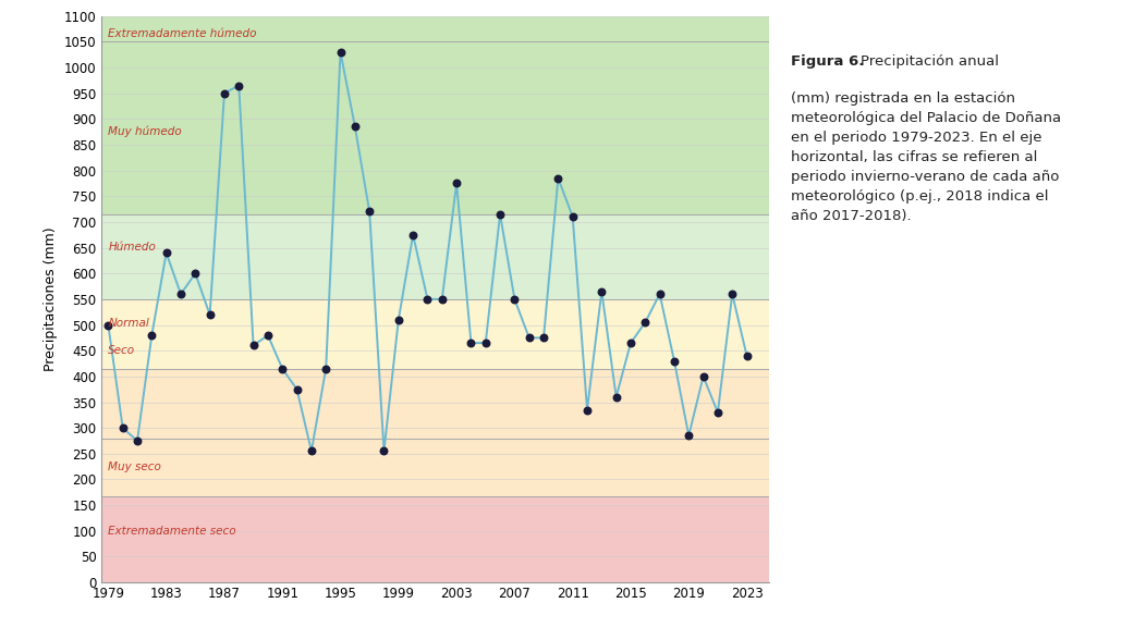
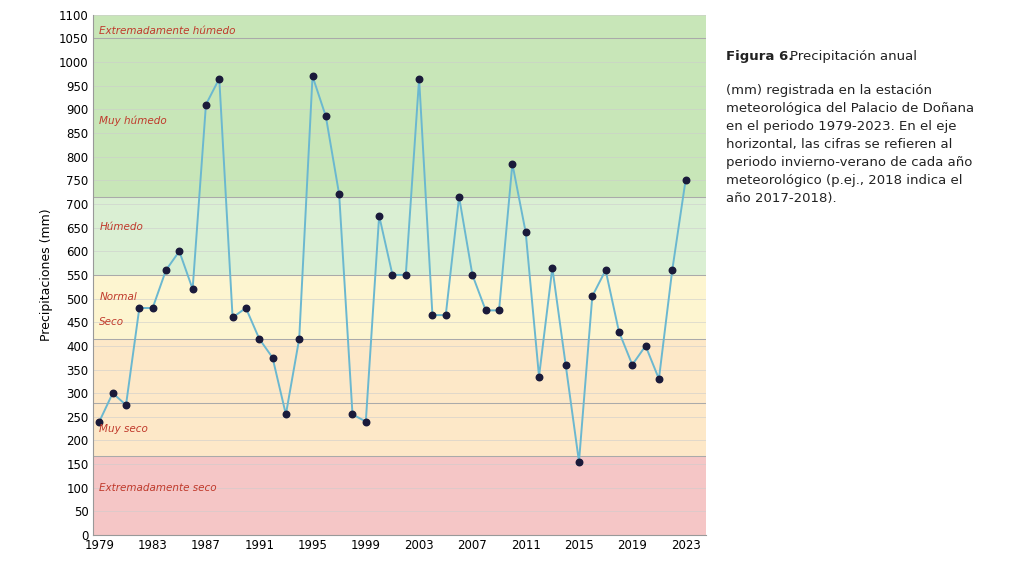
1979: 500 -> 240
1983: 640 -> 480
1987: 950 -> 910
1995: 1030 -> 970
1999: 510 -> 240
2003: 775 -> 965
2011: 710 -> 640
2015: 465 -> 155
2019: 285 -> 360
2023: 440 -> 750
